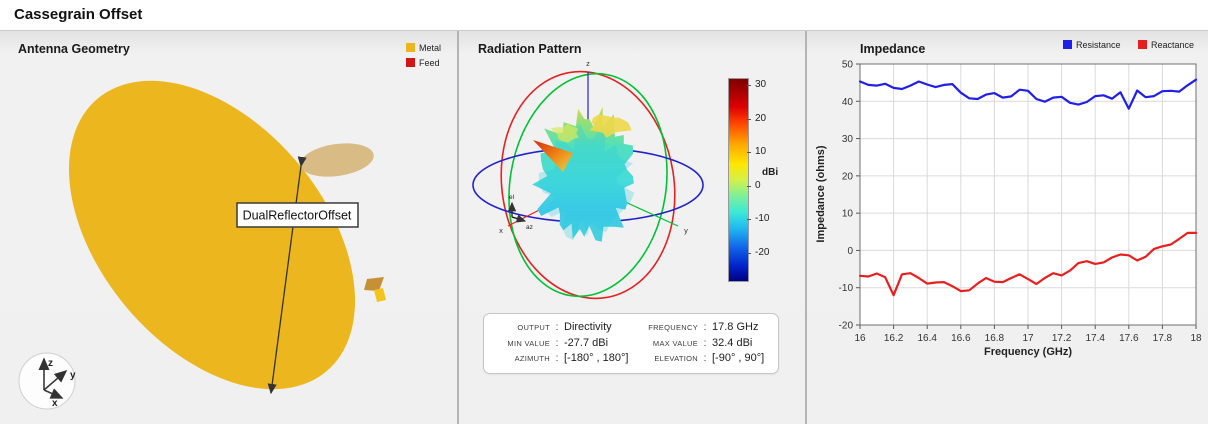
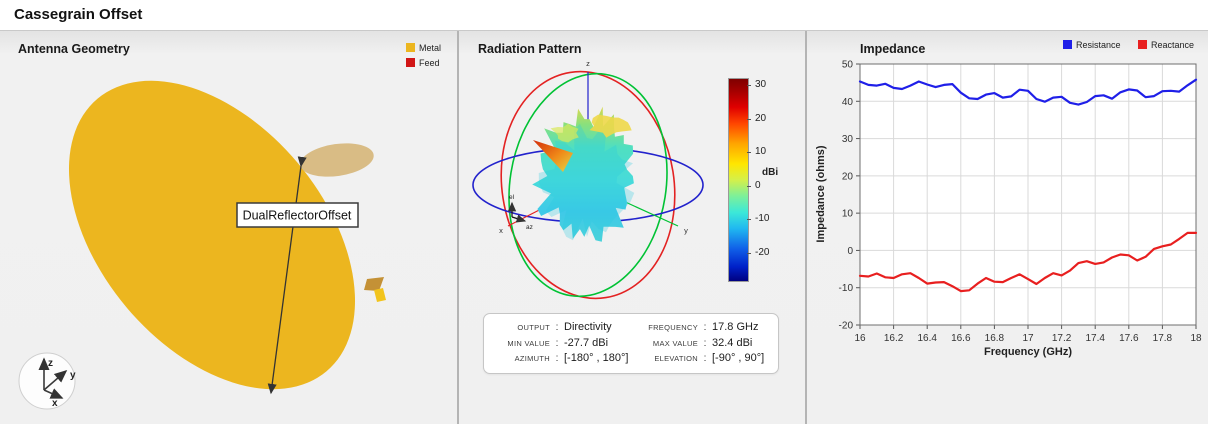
Reactance/16.2: -12 -> -7
Resistance/17.6: 38 -> 43
